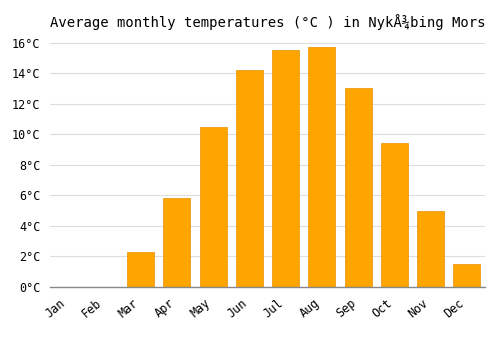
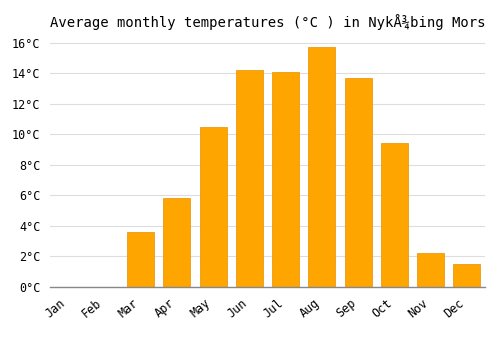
Mar: 2.3°C -> 3.6°C
Jul: 15.5°C -> 14.1°C
Sep: 13.0°C -> 13.7°C
Nov: 5.0°C -> 2.2°C
